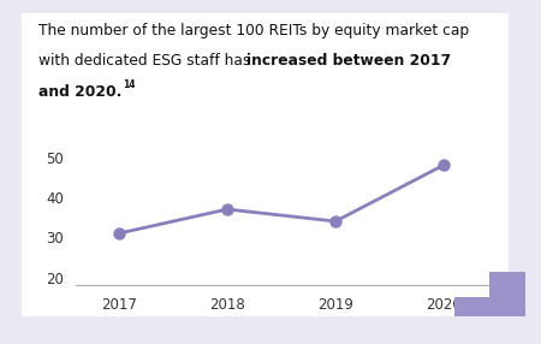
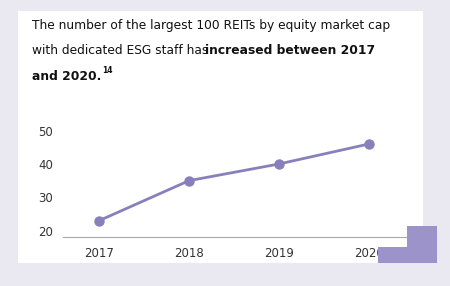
2017: 31 -> 23
2018: 37 -> 35
2019: 34 -> 40
2020: 48 -> 46
